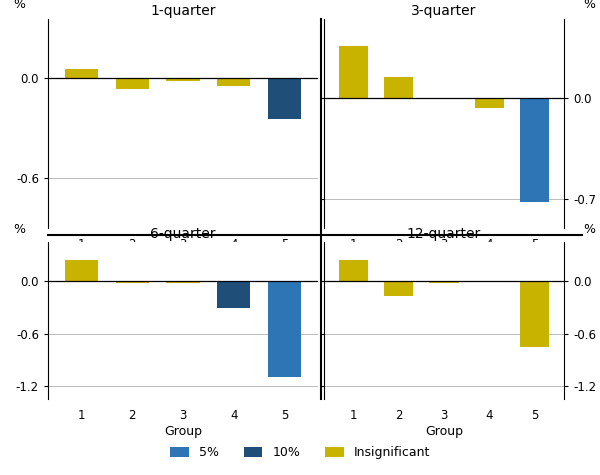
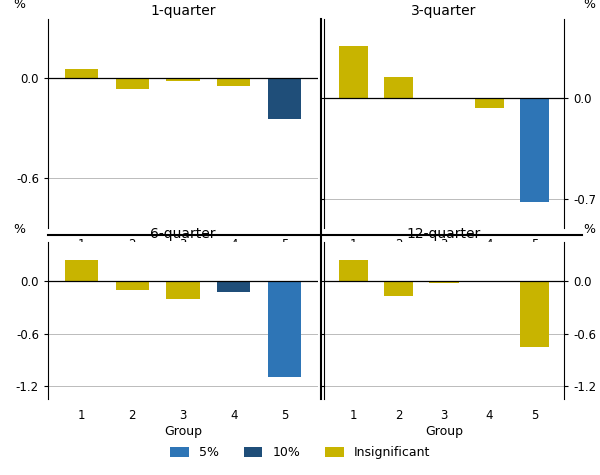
6-quarter/2: -0.02 -> -0.10
6-quarter/3: -0.02 -> -0.20
6-quarter/4: -0.30 -> -0.12
